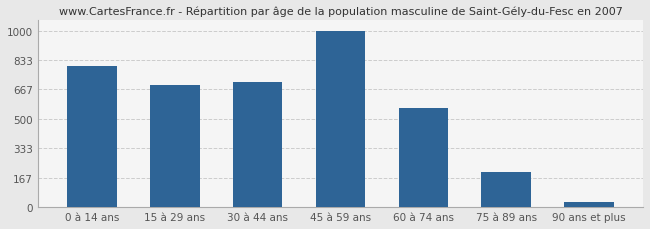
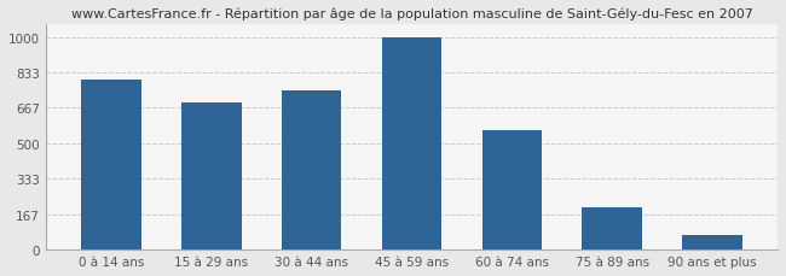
30 à 44 ans: 710 -> 750
90 ans et plus: 30 -> 70
